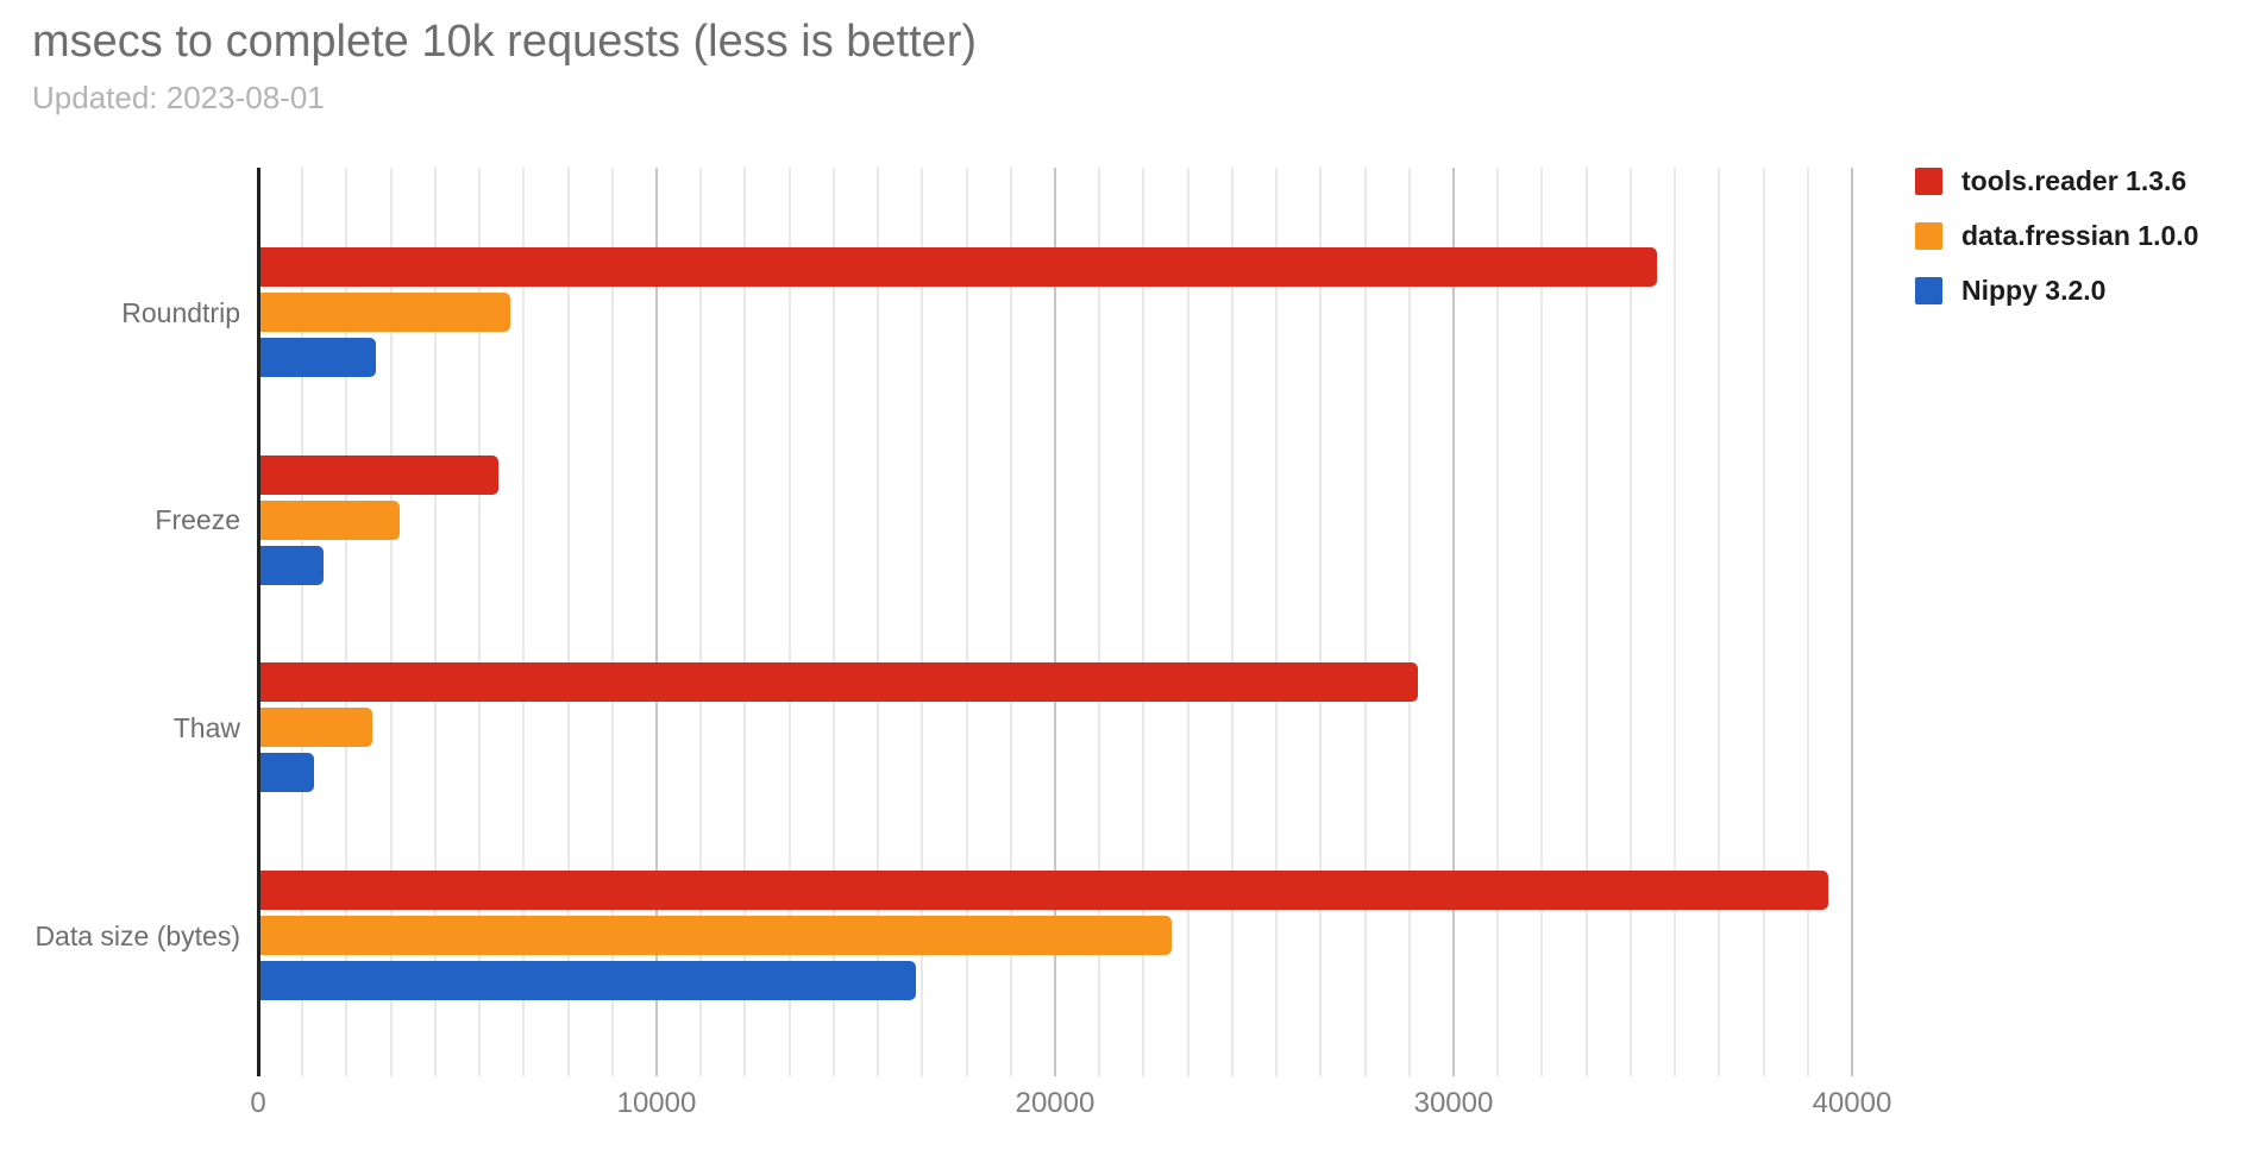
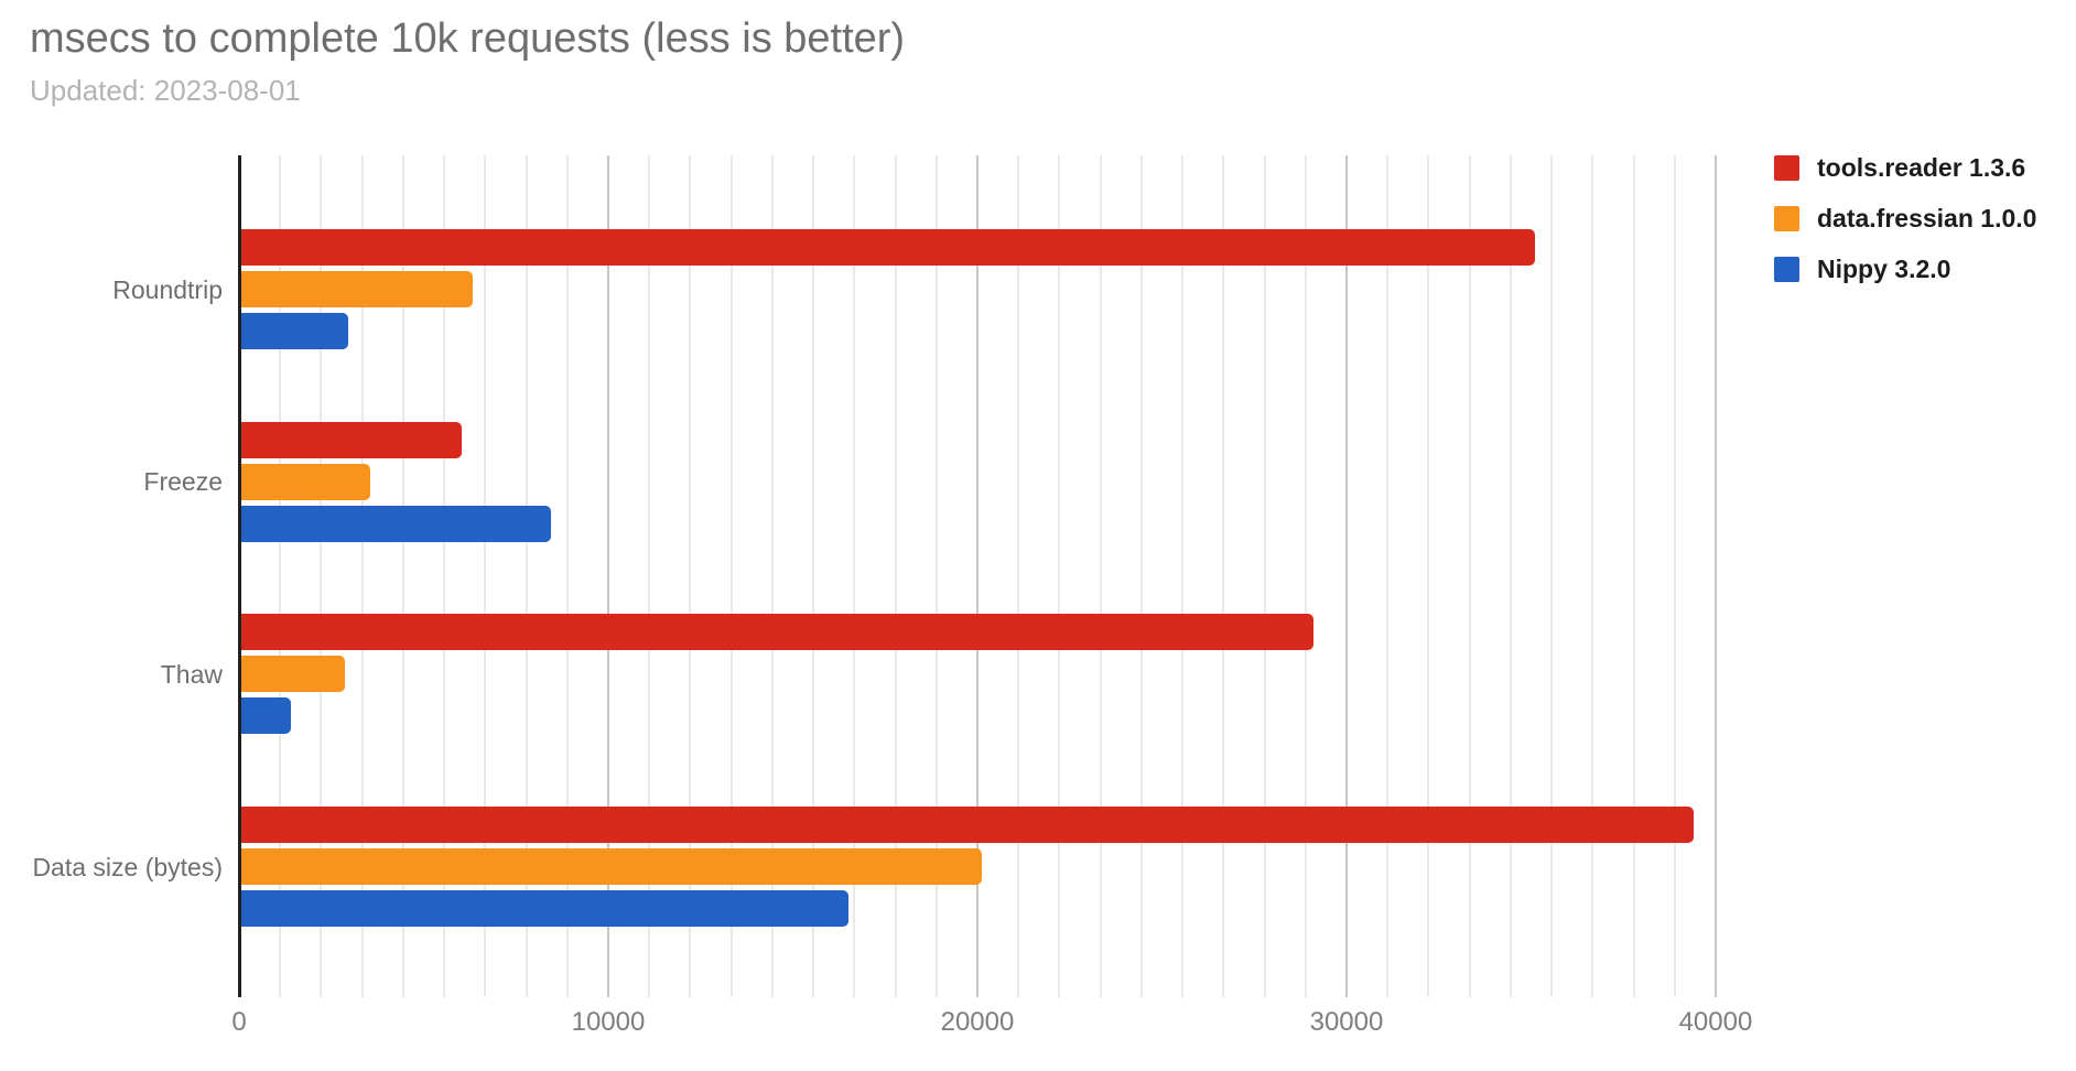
Nippy 3.2.0/Freeze: 1600 -> 8400
data.fressian 1.0.0/Data size (bytes): 22900 -> 20100
